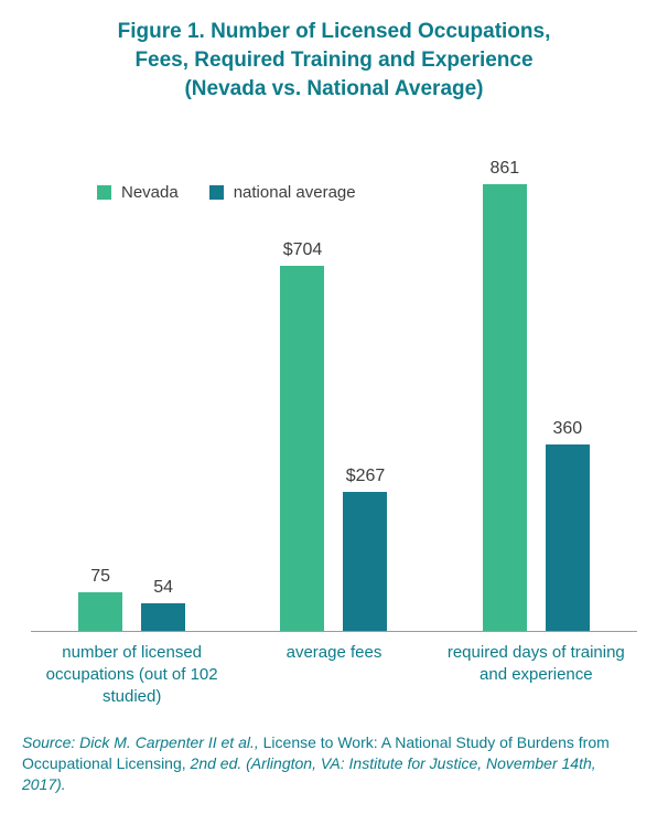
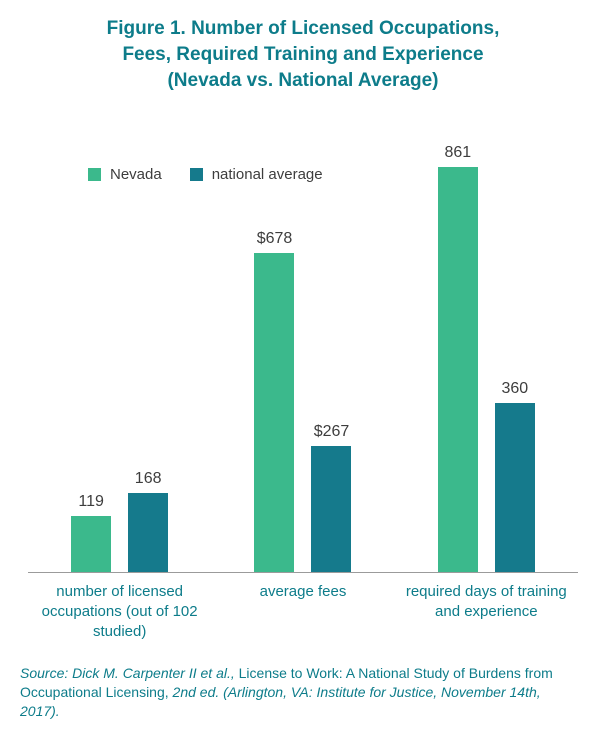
Nevada/number of licensed occupations (out of 102 studied): 75 -> 119
national average/number of licensed occupations (out of 102 studied): 54 -> 168
Nevada/average fees: $704 -> $678
